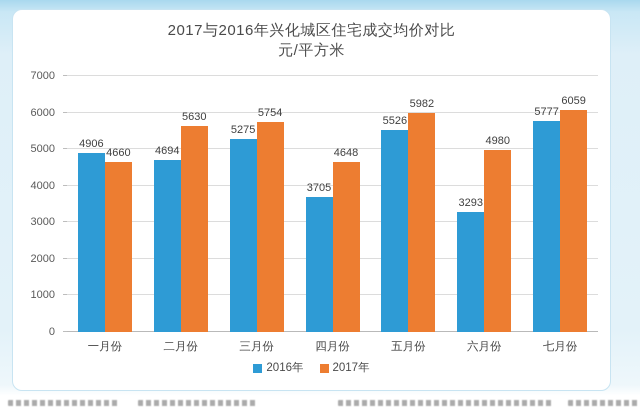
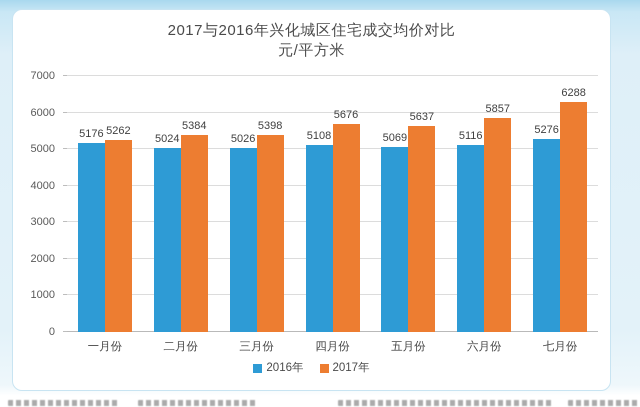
2016年/一月份: 4906 -> 5176
2017年/一月份: 4660 -> 5262
2016年/二月份: 4694 -> 5024
2017年/二月份: 5630 -> 5384
2016年/三月份: 5275 -> 5026
2017年/三月份: 5754 -> 5398
2016年/四月份: 3705 -> 5108
2017年/四月份: 4648 -> 5676
2016年/五月份: 5526 -> 5069
2017年/五月份: 5982 -> 5637
2016年/六月份: 3293 -> 5116
2017年/六月份: 4980 -> 5857
2016年/七月份: 5777 -> 5276
2017年/七月份: 6059 -> 6288
